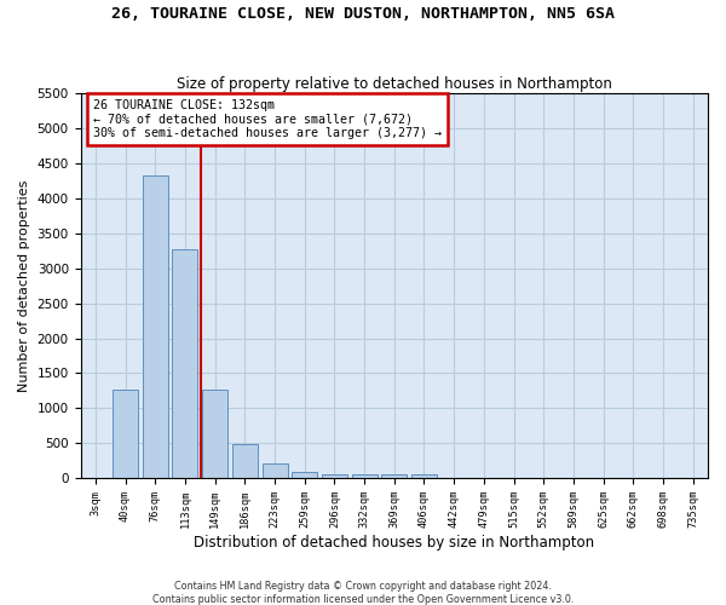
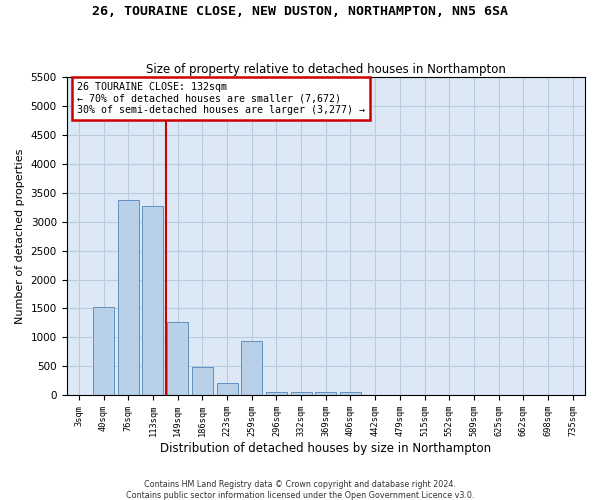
40sqm: 1270 -> 1520
76sqm: 4330 -> 3380
259sqm: 100 -> 940
